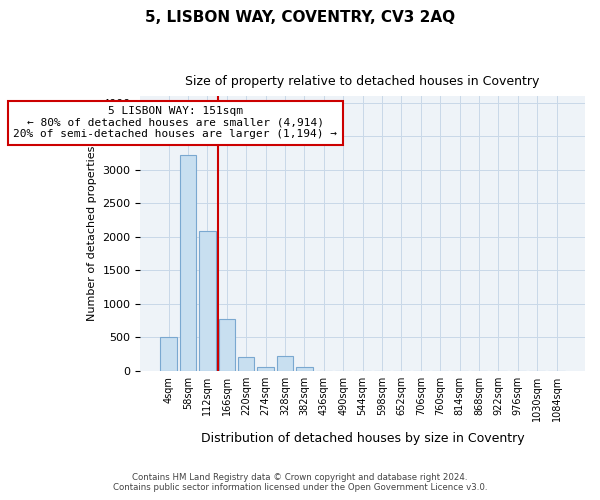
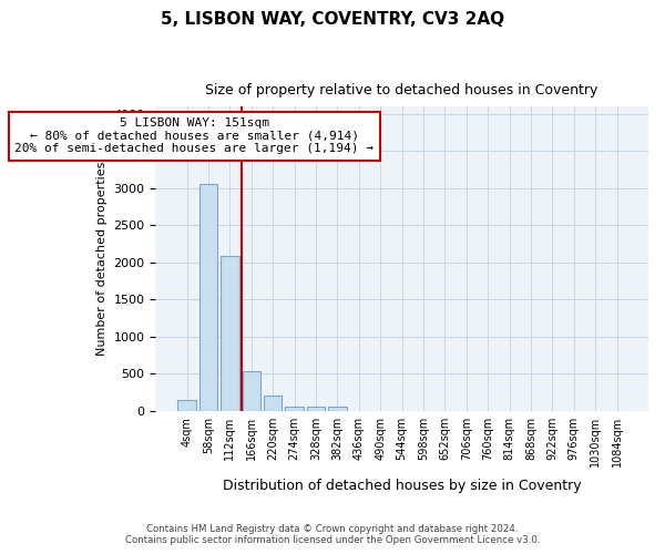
4sqm: 500 -> 150
58sqm: 3220 -> 3050
166sqm: 780 -> 540
328sqm: 220 -> 50
